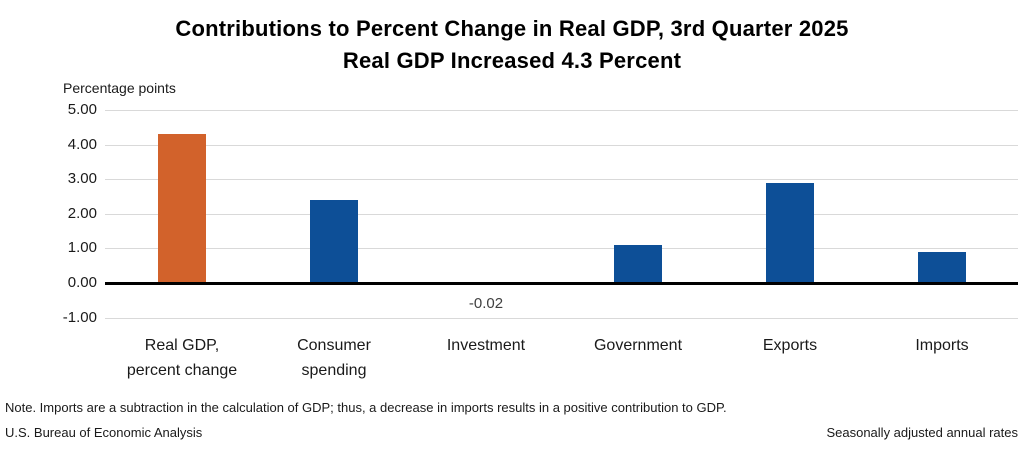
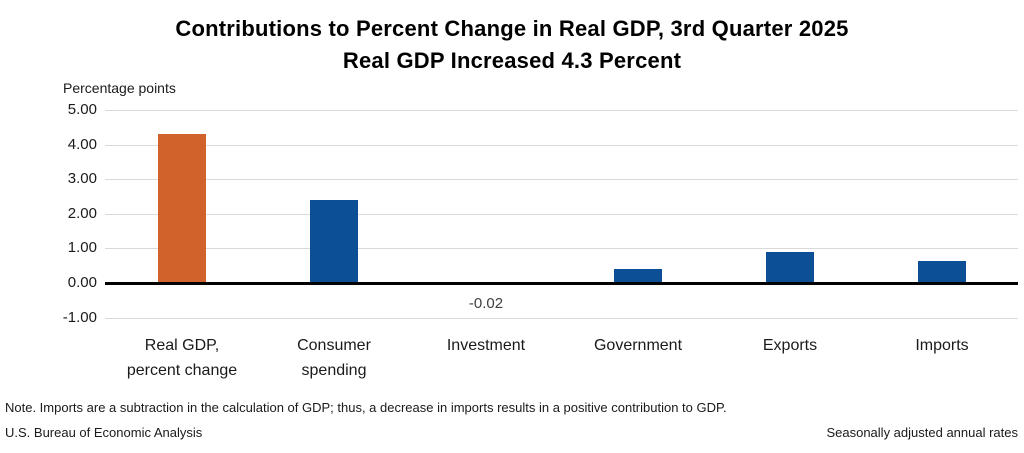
Government: 1.1 -> 0.4
Exports: 2.9 -> 0.9
Imports: 0.9 -> 0.7
